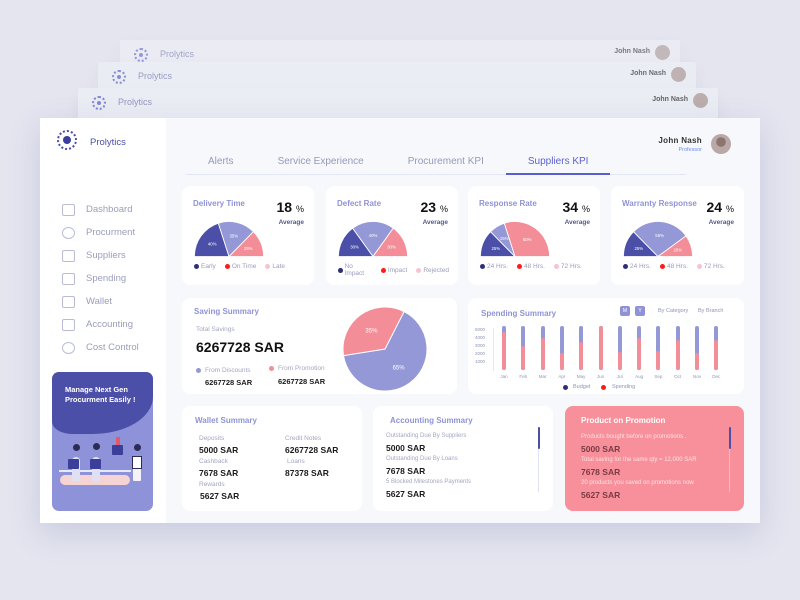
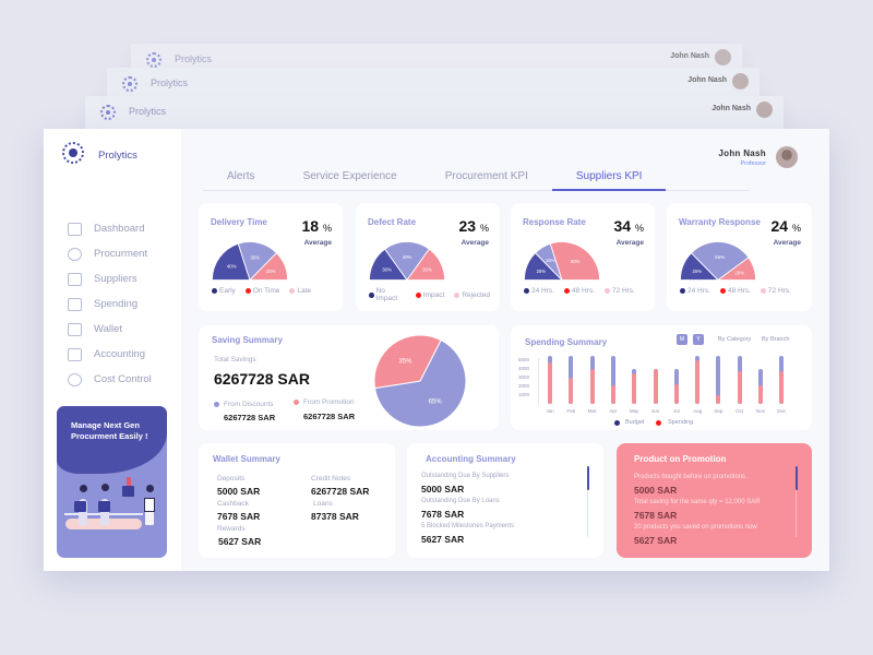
Budget/May: 6000 -> 4000
Budget/Jun: 6000 -> 4000
Budget/Jul: 6000 -> 4000
Spending/Aug: 4000 -> 5000
Spending/Sep: 2000 -> 1000
Budget/Nov: 6000 -> 4000
